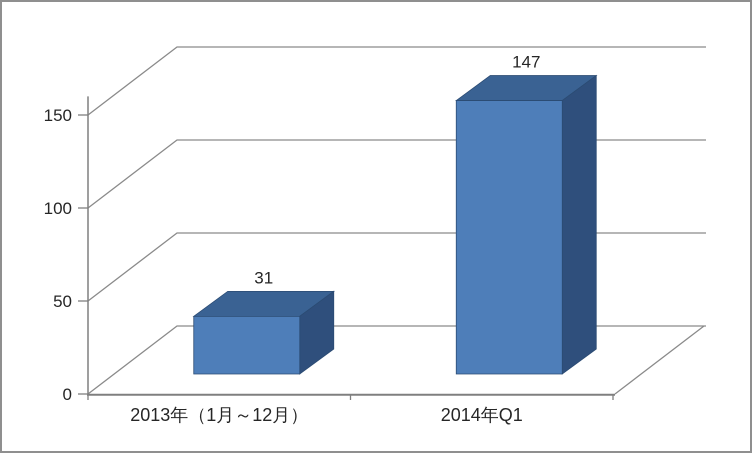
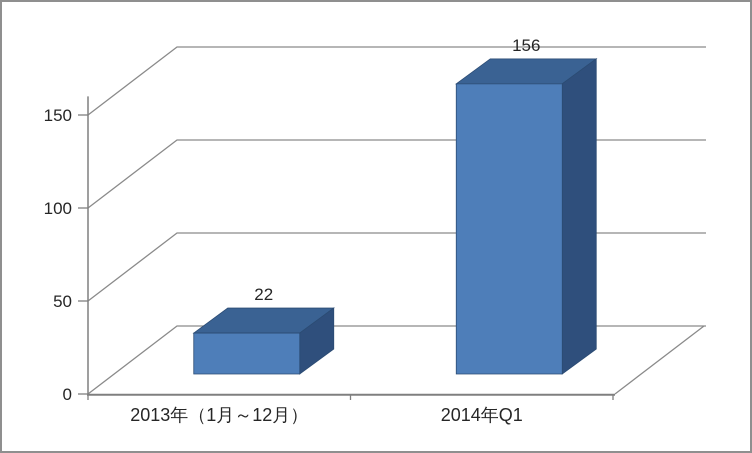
2013年（1月～12月）: 31 -> 22
2014年Q1: 147 -> 156
